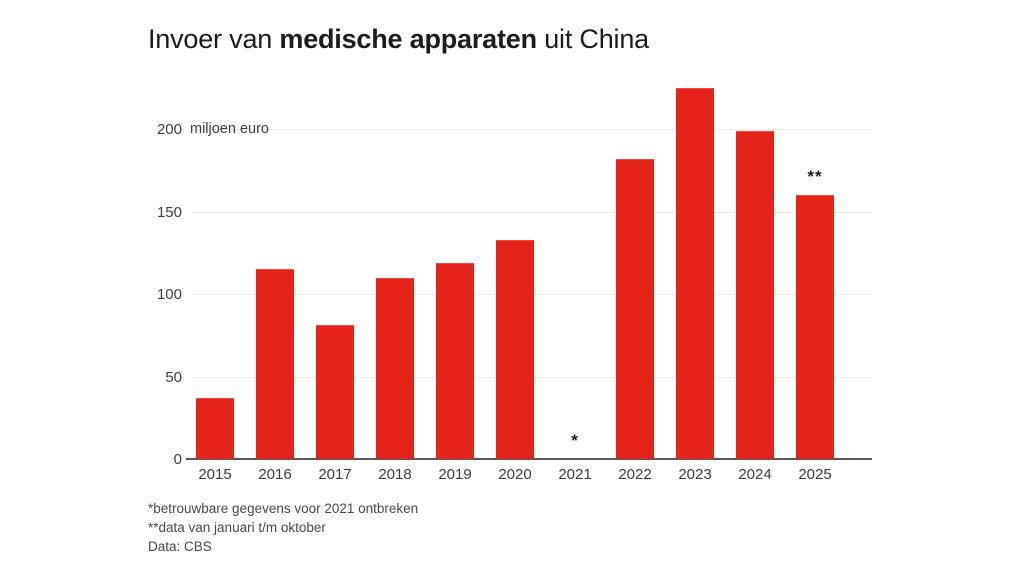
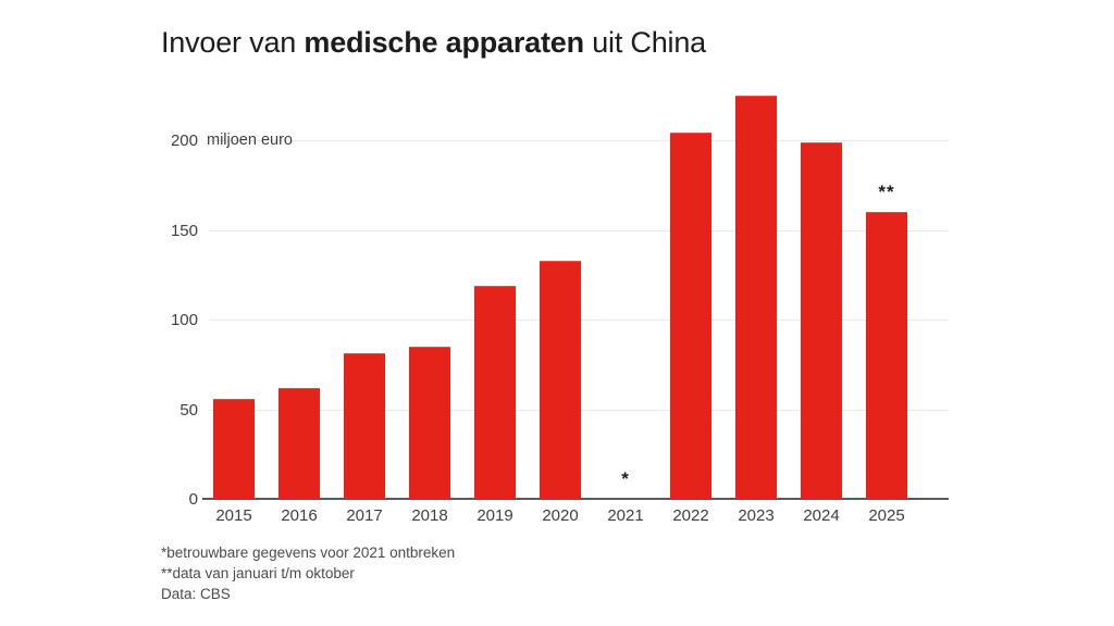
2015: 37 -> 56
2016: 115 -> 62
2018: 110 -> 85
2022: 182 -> 204
